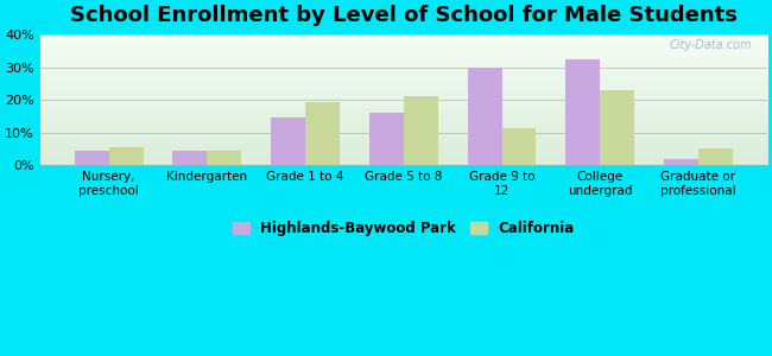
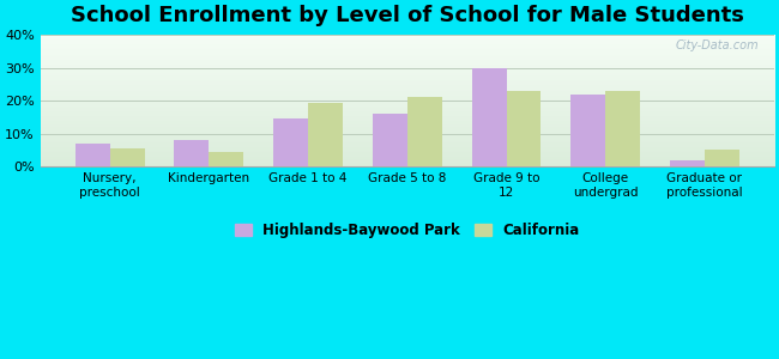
Highlands-Baywood Park/Nursery, preschool: 4.5% -> 7.0%
Highlands-Baywood Park/Kindergarten: 4.5% -> 8.0%
California/Grade 9 to 12: 11.5% -> 23.0%
Highlands-Baywood Park/College undergrad: 32.5% -> 22.0%
